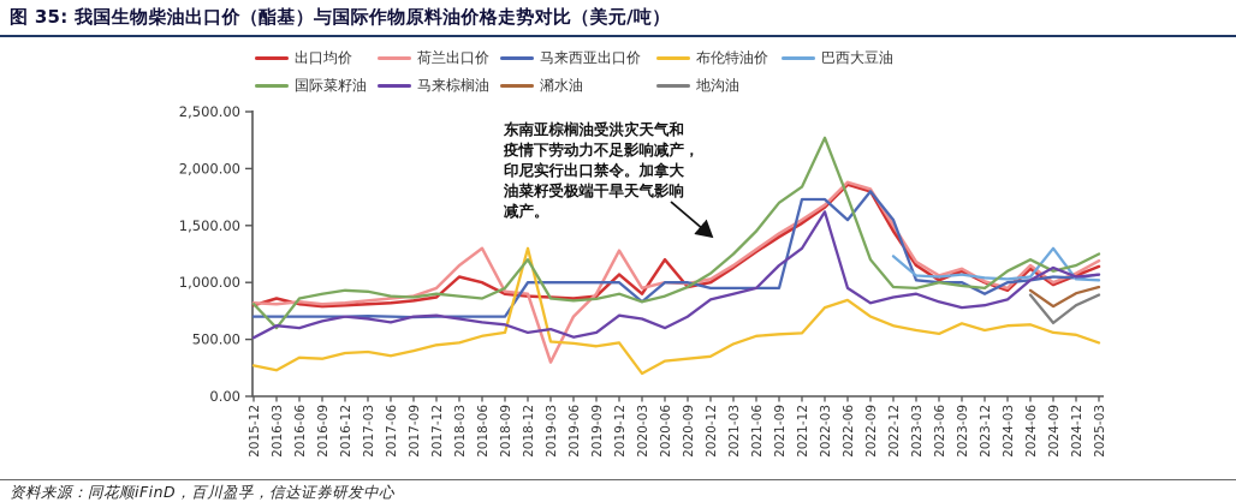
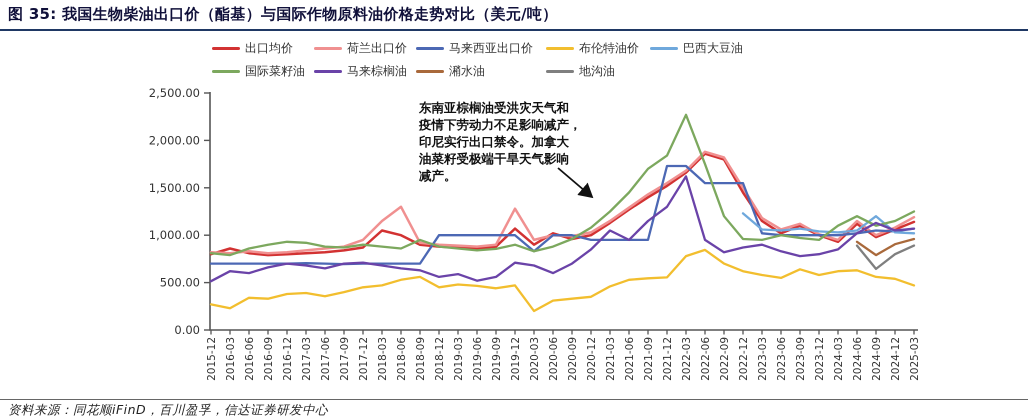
国际菜籽油/2016-03: 600 -> 800
布伦特油价/2018-12: 1300 -> 400
国际菜籽油/2018-12: 1200 -> 900
荷兰出口价/2019-03: 300 -> 900
荷兰出口价/2019-06: 700 -> 900
出口均价/2020-06: 1200 -> 1000
马来棕榈油/2021-03: 900 -> 1000
马来西亚出口价/2022-09: 1800 -> 1600
马来西亚出口价/2023-12: 900 -> 1000
巴西大豆油/2024-09: 1300 -> 1200
